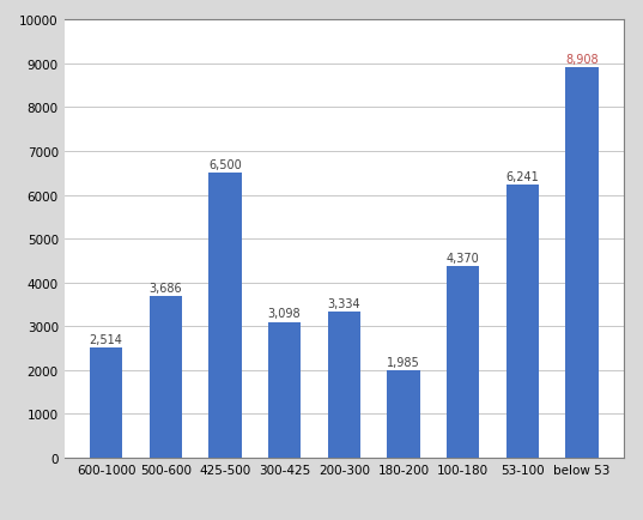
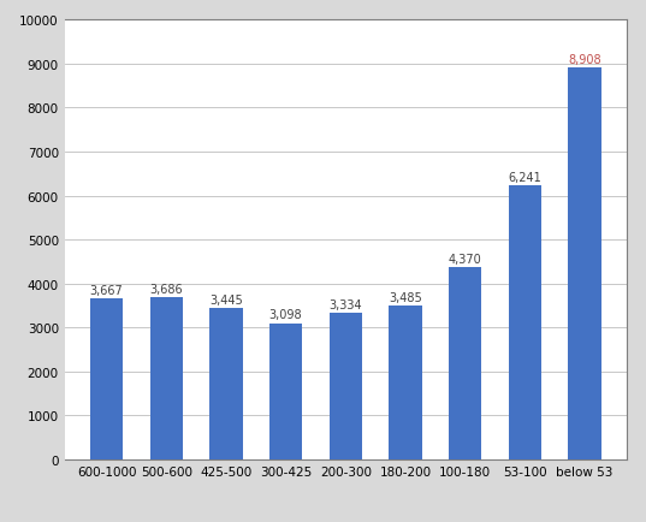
600-1000: 2,514 -> 3,667
425-500: 6,500 -> 3,445
180-200: 1,985 -> 3,485
